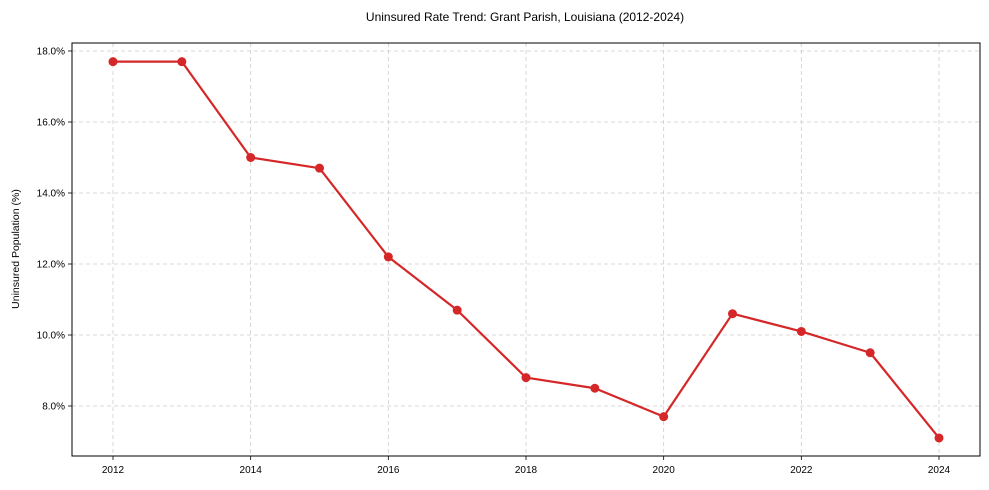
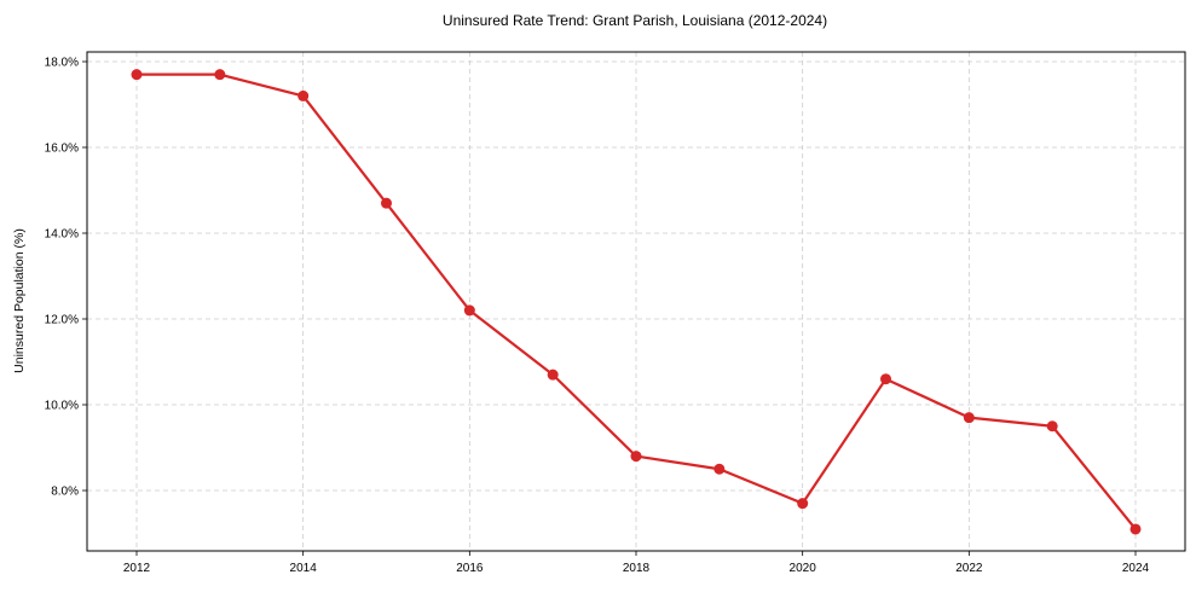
2014: 15.0% -> 17.2%
2022: 10.1% -> 9.7%
